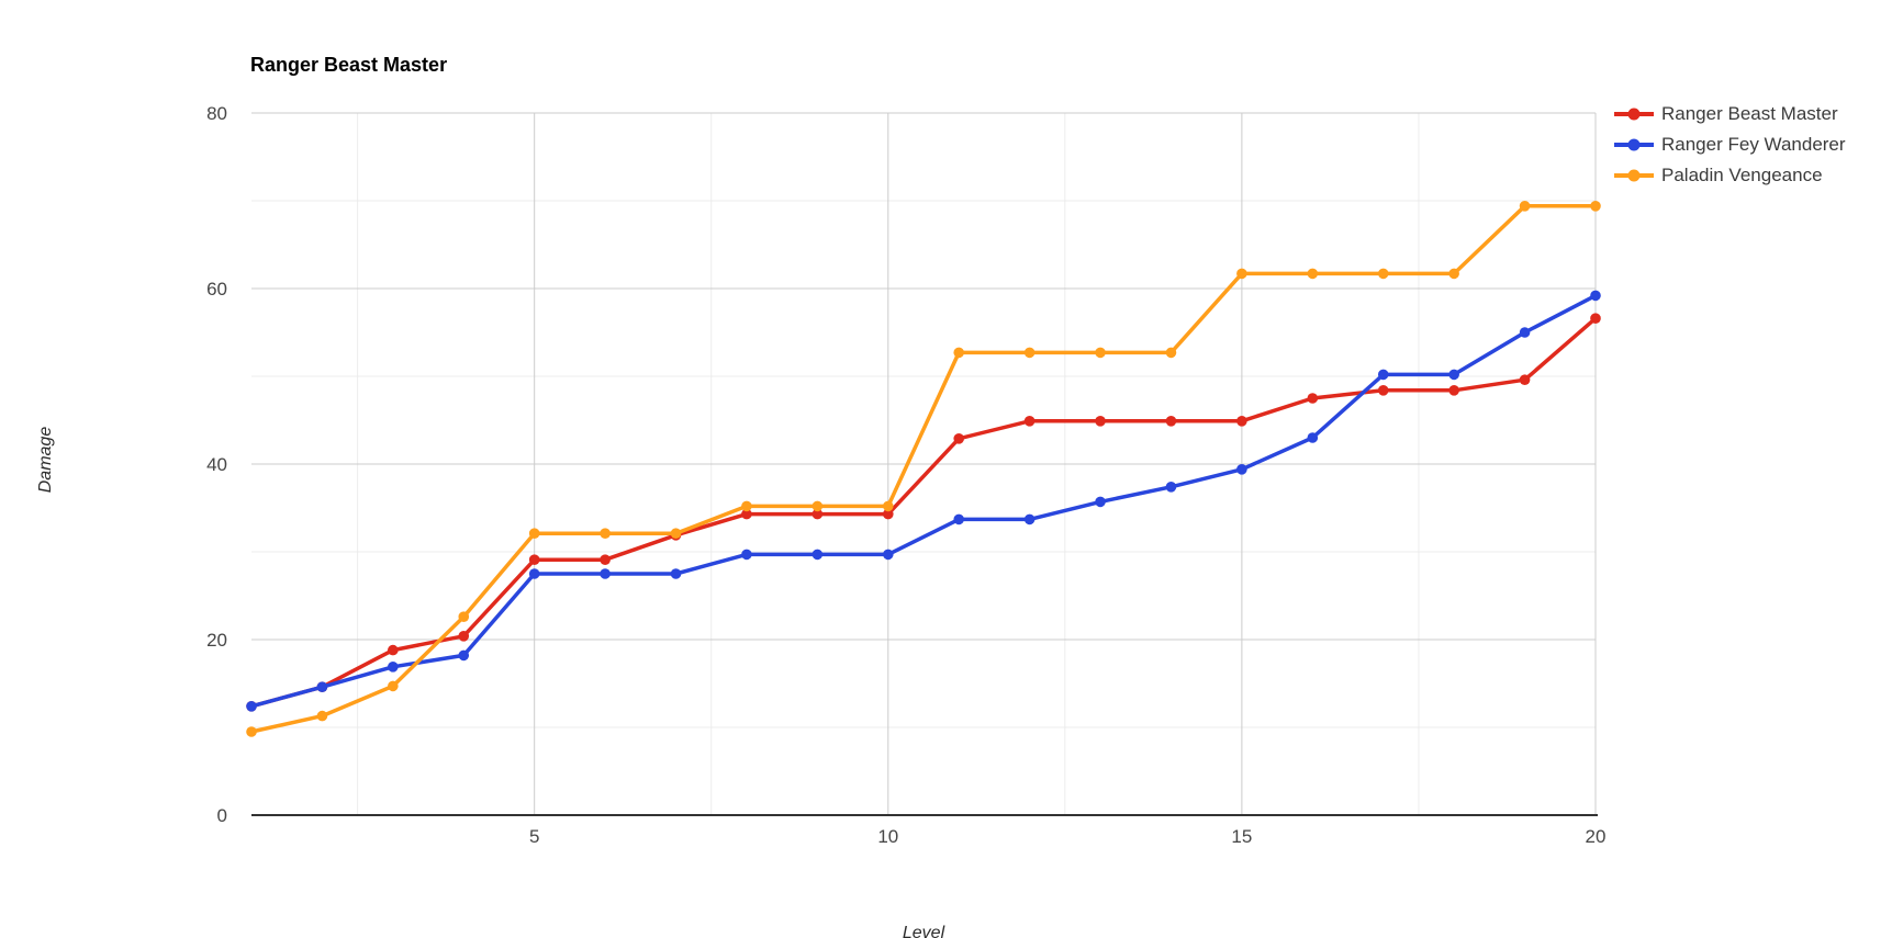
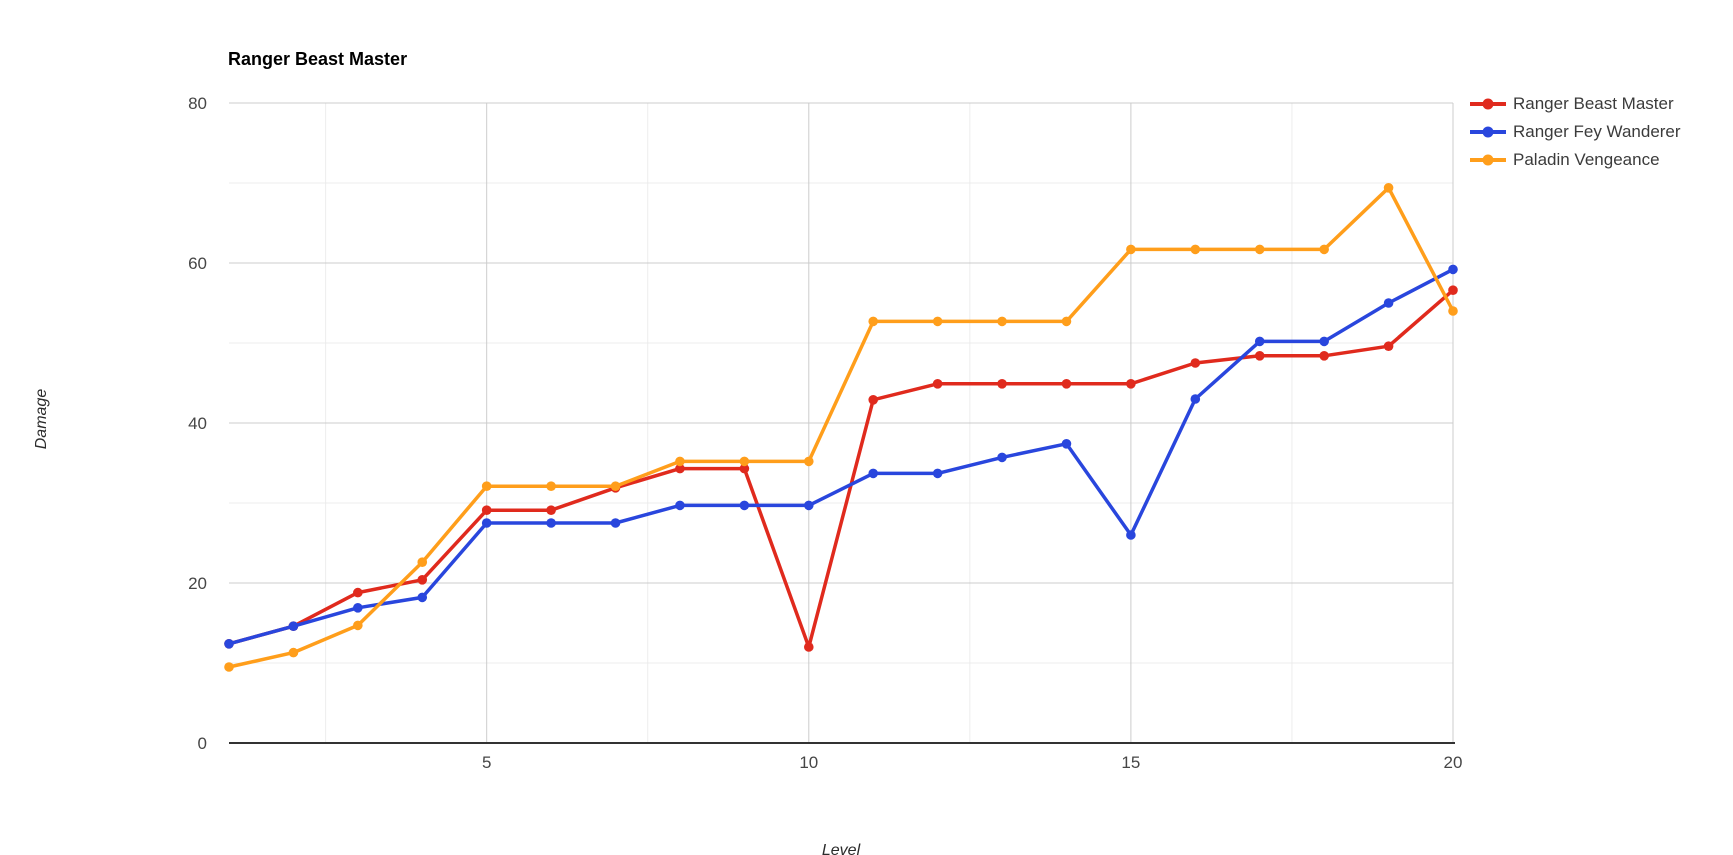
Ranger Beast Master/10: 34 -> 12
Ranger Fey Wanderer/15: 39 -> 26
Paladin Vengeance/20: 69 -> 54
